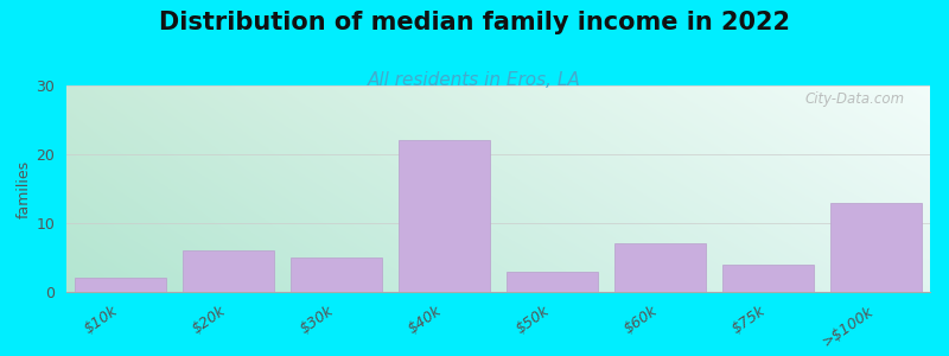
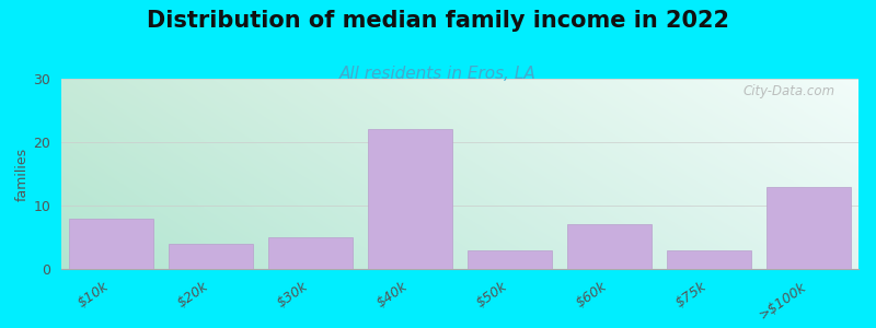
$10k: 2 -> 8
$20k: 6 -> 4
$75k: 4 -> 3
